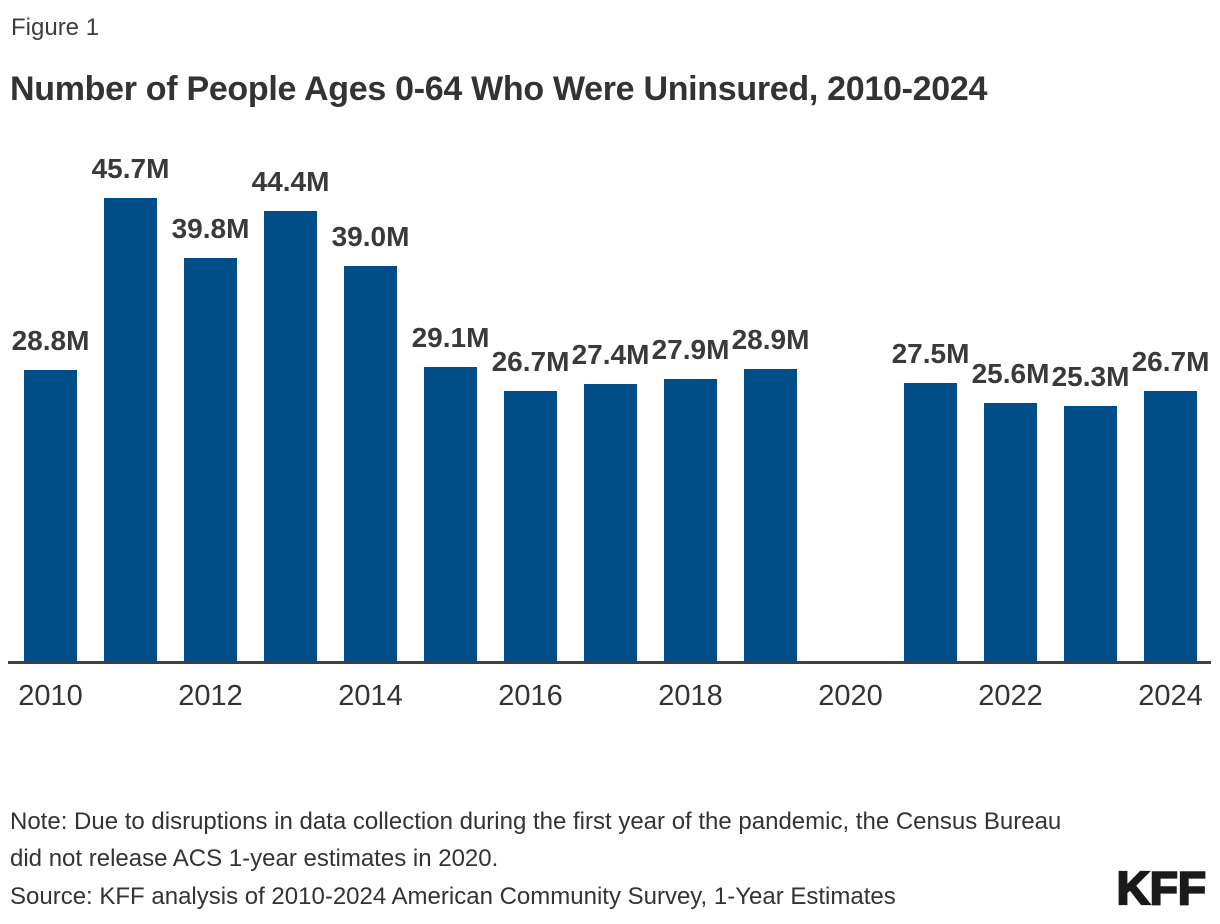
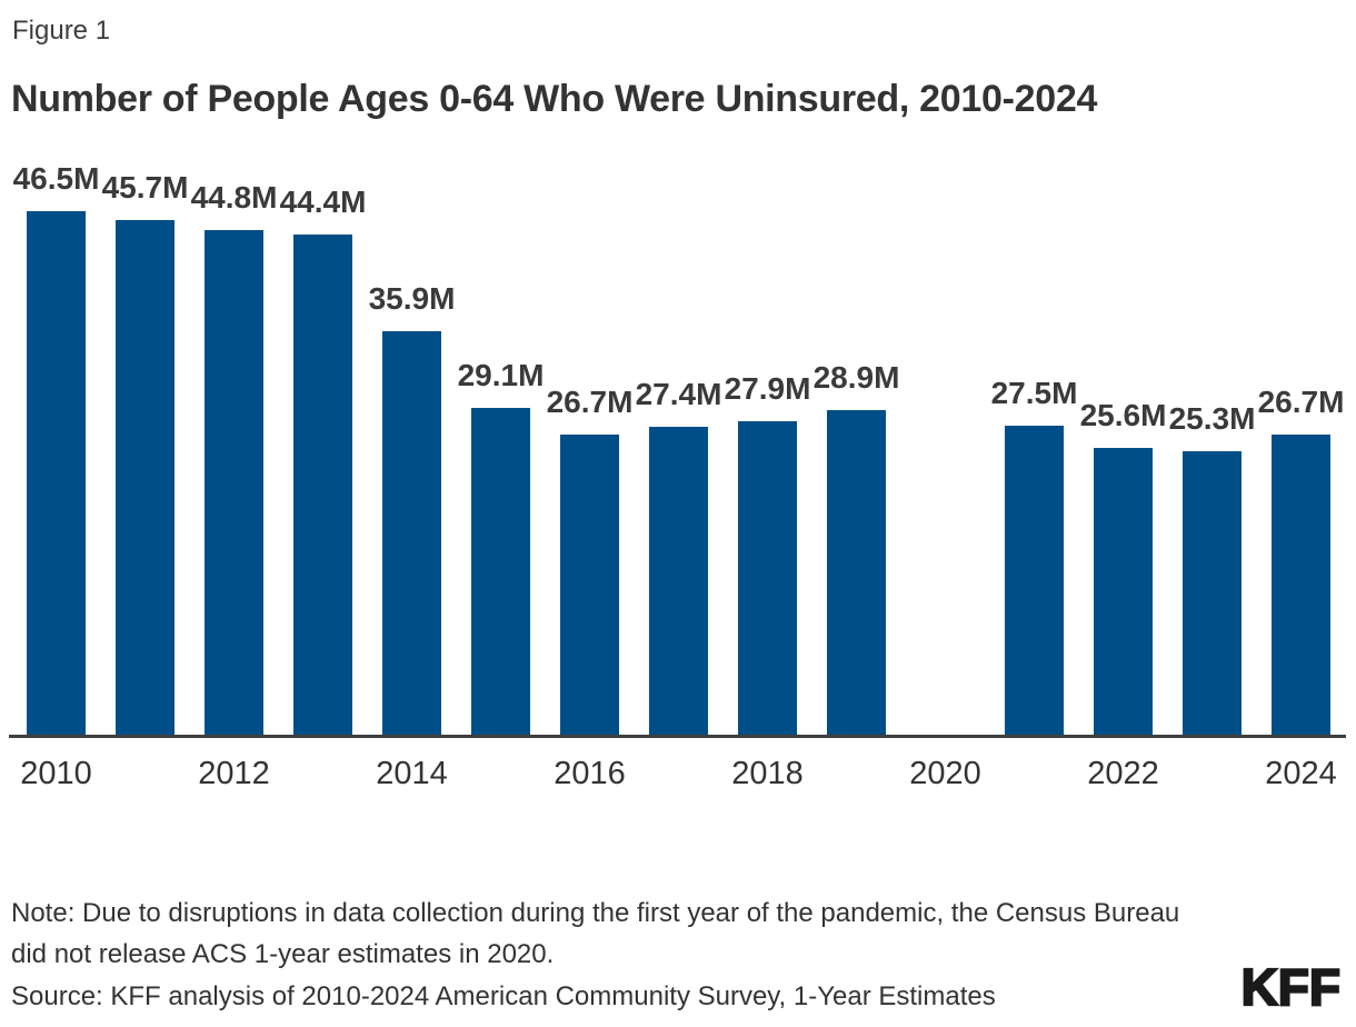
2010: 28.8M -> 46.5M
2012: 39.8M -> 44.8M
2014: 39.0M -> 35.9M
